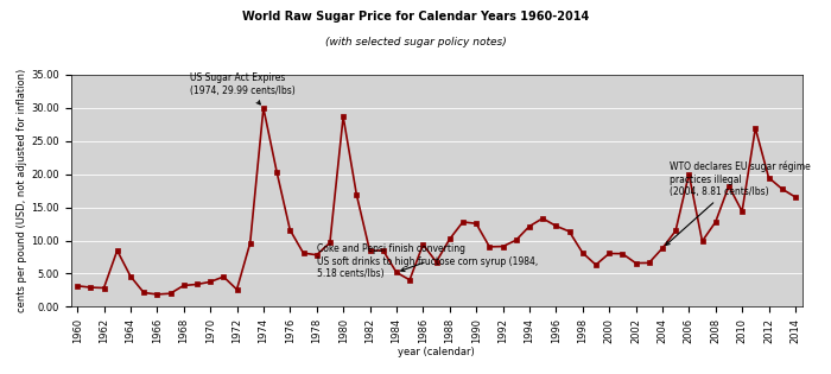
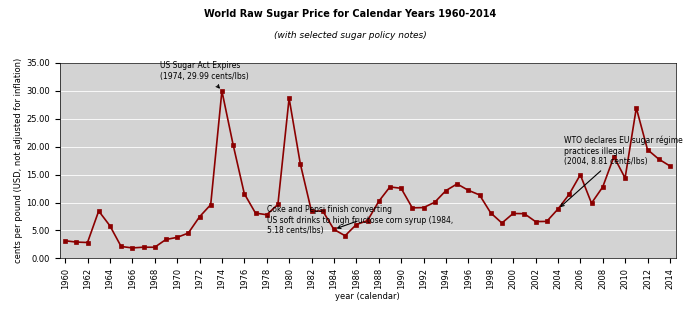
1964: 4.6 -> 5.8
1968: 3.2 -> 2.0
1972: 2.6 -> 7.4
1986: 9.4 -> 6.0
2006: 20.0 -> 15.0
